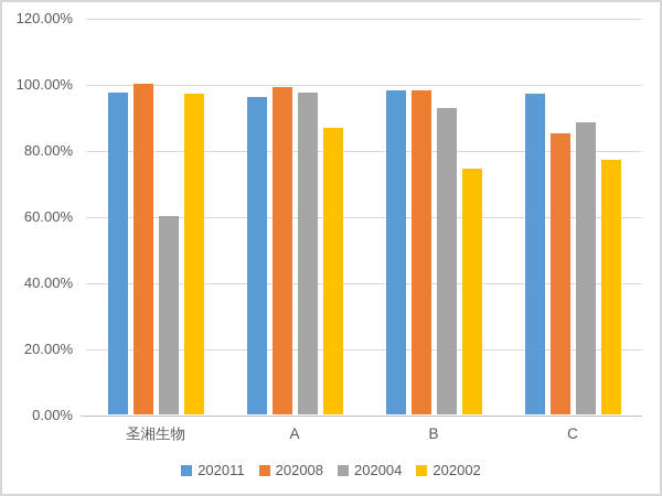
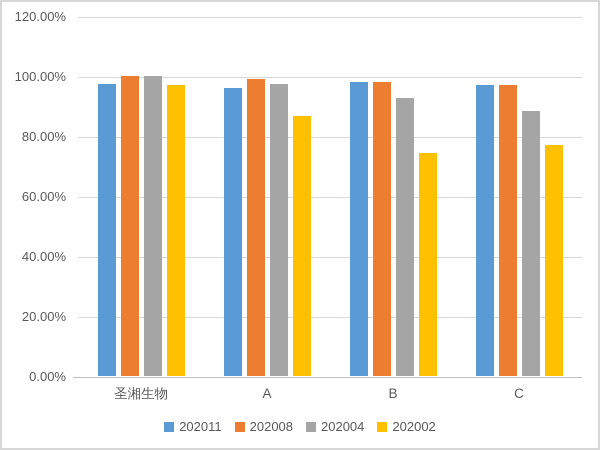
202004/圣湘生物: 60% -> 100%
202008/C: 85% -> 97%
